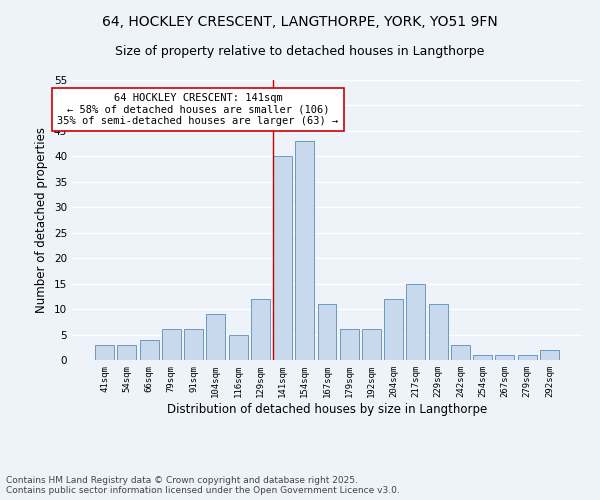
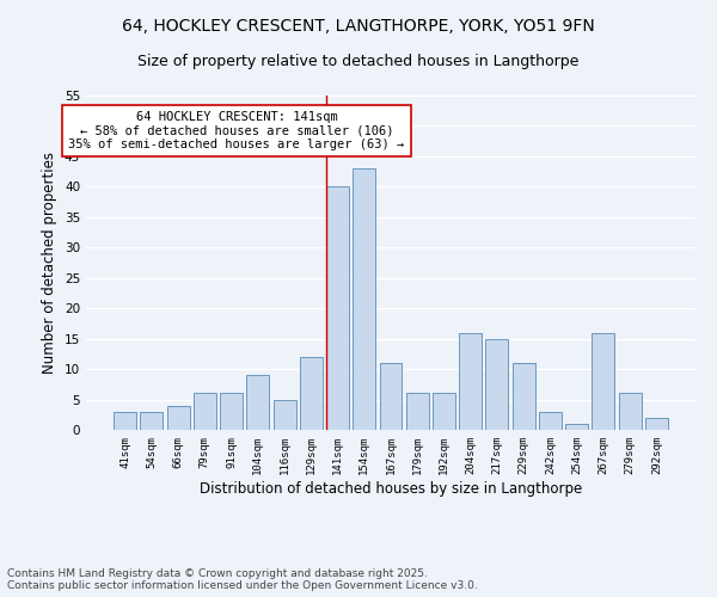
204sqm: 12 -> 16
267sqm: 1 -> 16
279sqm: 1 -> 6
